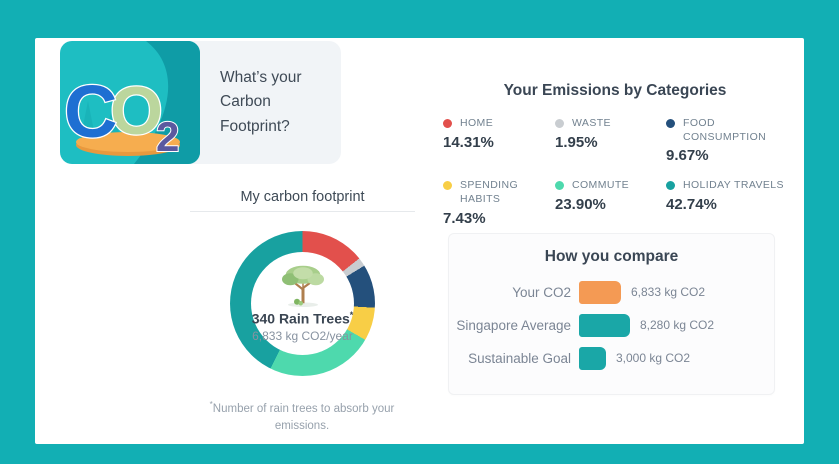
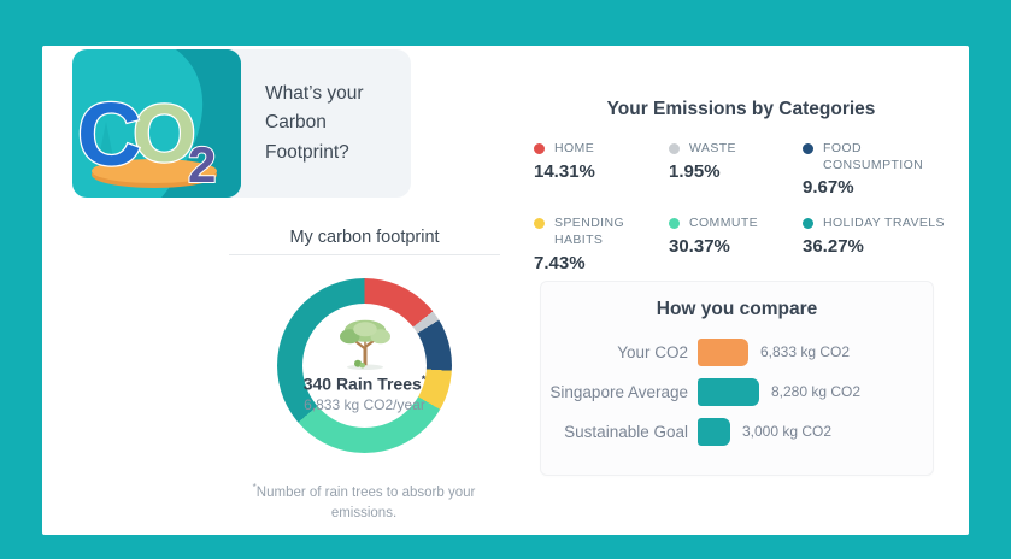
Your Emissions by Categories/COMMUTE: 23.90% -> 30.37%
Your Emissions by Categories/HOLIDAY TRAVELS: 42.74% -> 36.27%
